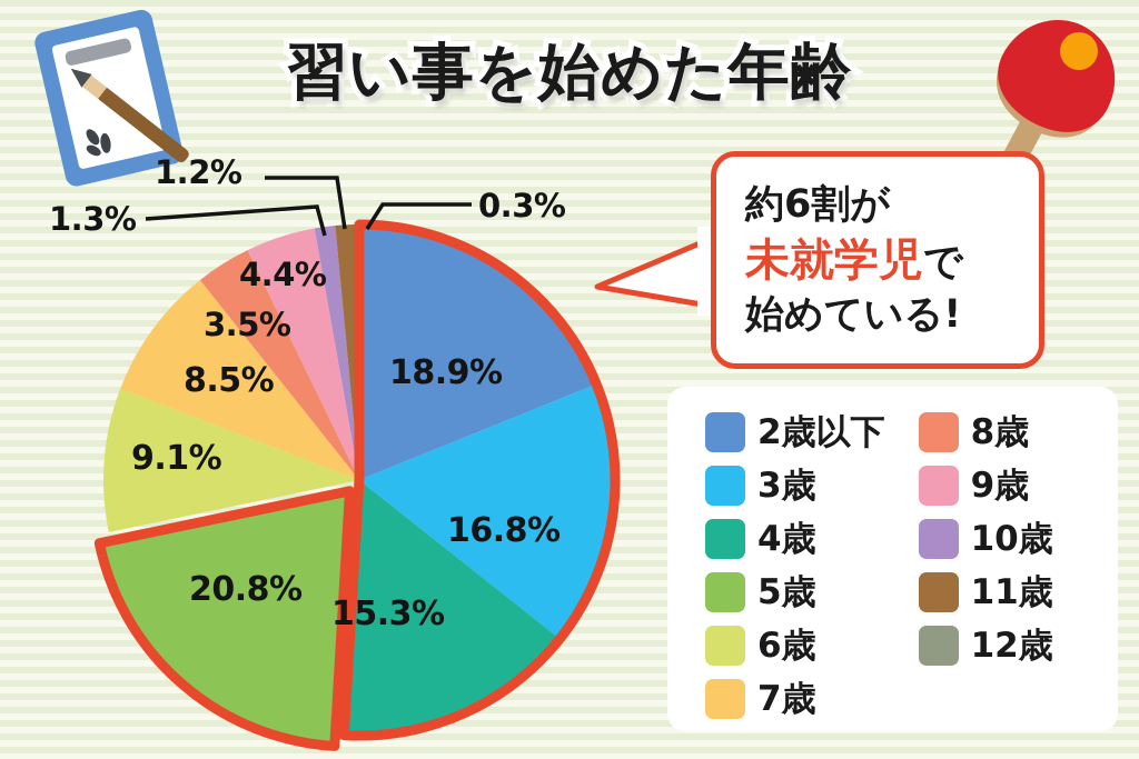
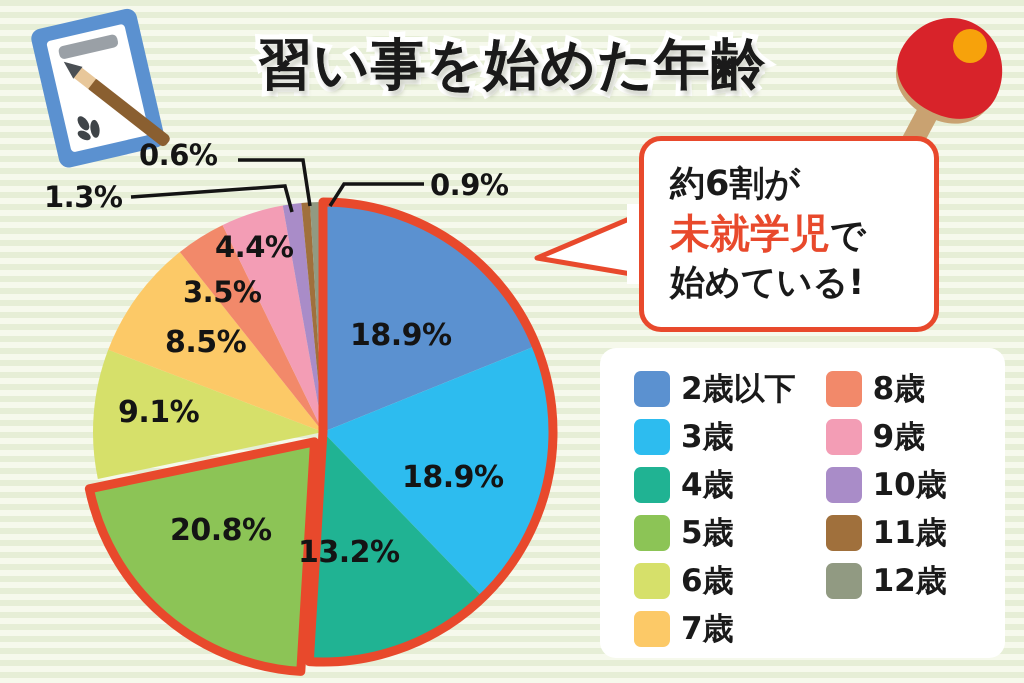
3歳: 16.8% -> 18.9%
4歳: 15.3% -> 13.2%
11歳: 1.2% -> 0.6%
12歳: 0.3% -> 0.9%
